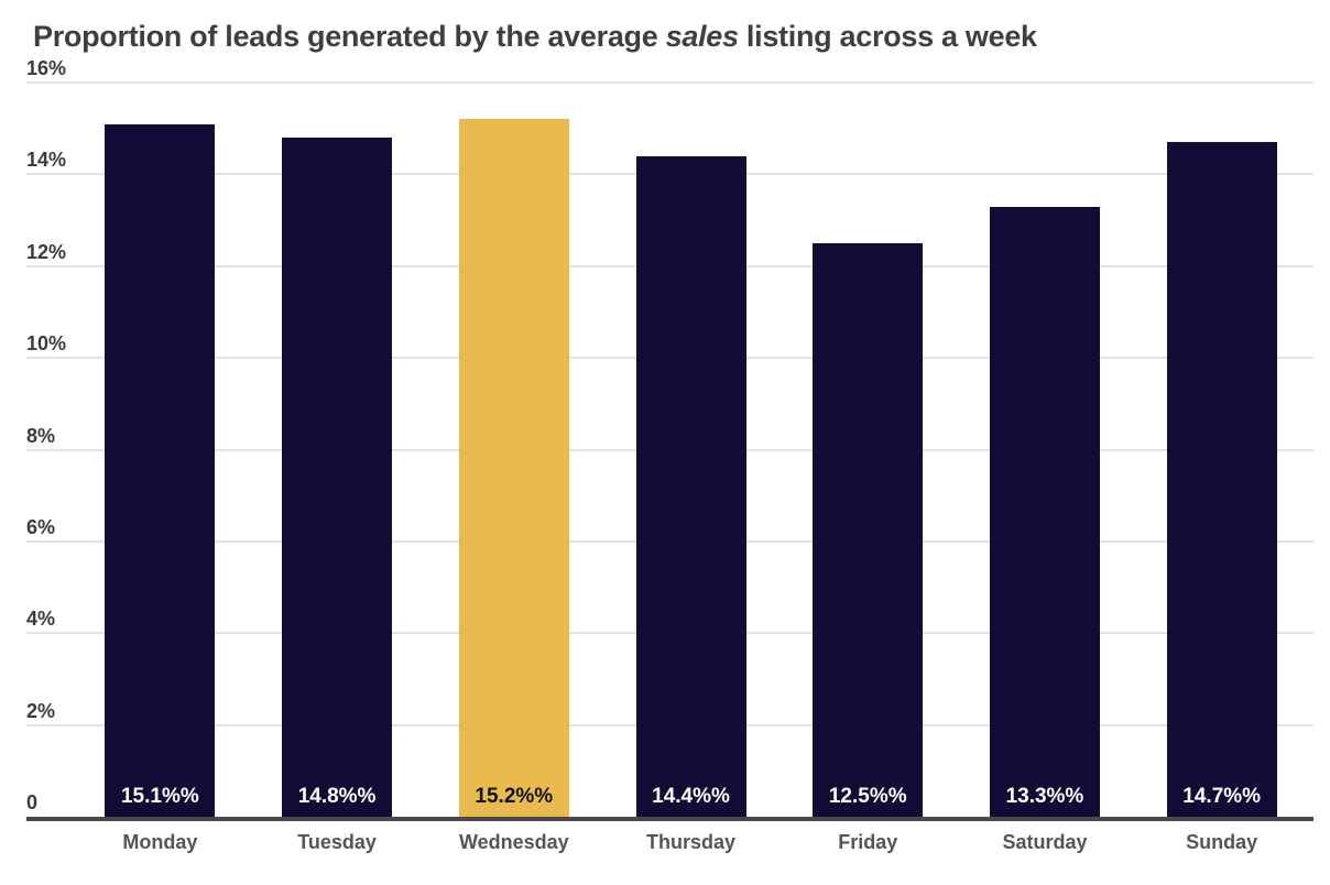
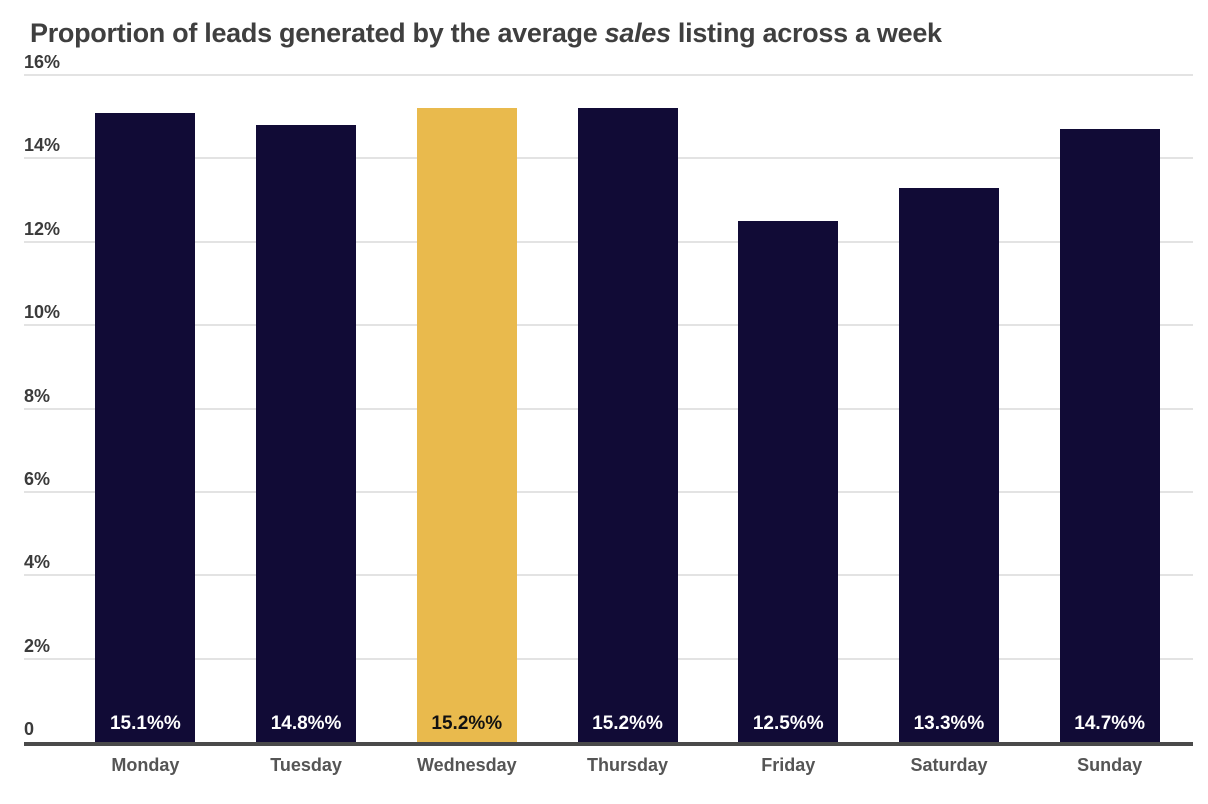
Thursday: 14.4 -> 15.2
